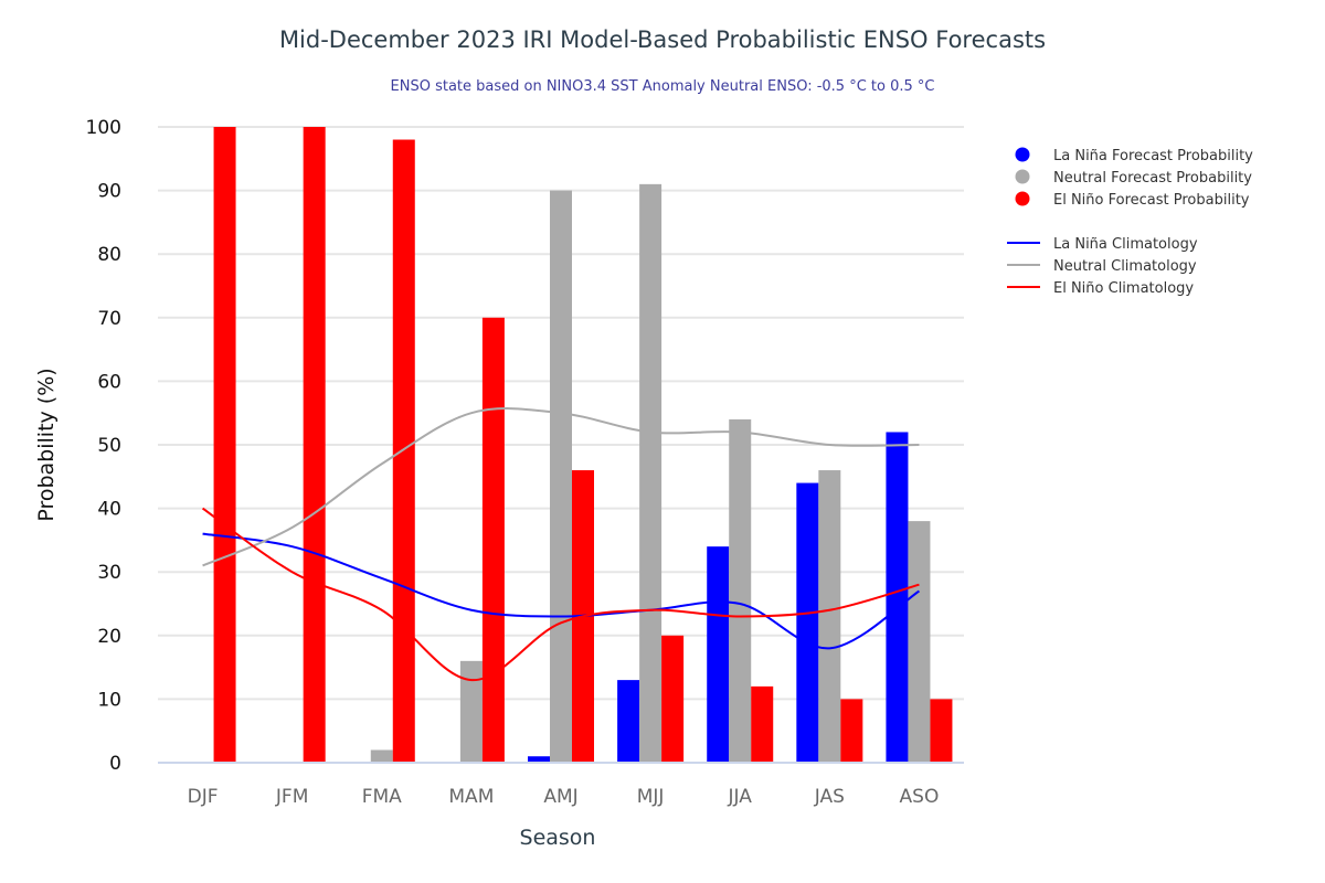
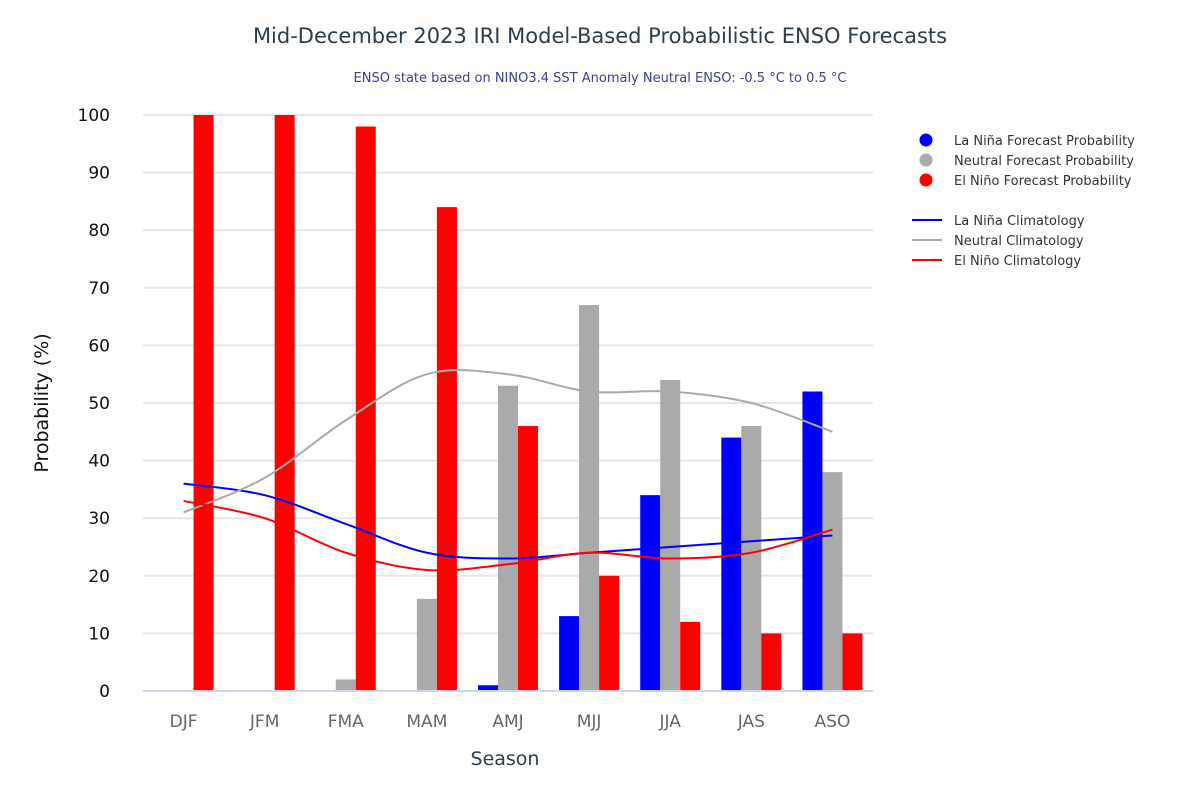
El Niño Climatology/DJF: 40 -> 33
El Niño Forecast Probability/MAM: 70 -> 84
El Niño Climatology/MAM: 13 -> 21
Neutral Forecast Probability/AMJ: 90 -> 53
Neutral Forecast Probability/MJJ: 91 -> 67
La Niña Climatology/JAS: 18 -> 26
Neutral Climatology/ASO: 50 -> 45
